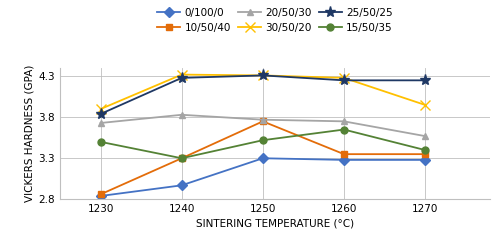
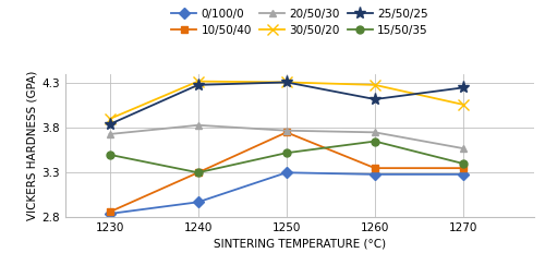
25/50/25/1260: 4.25 -> 4.12
30/50/20/1270: 3.95 -> 4.06
